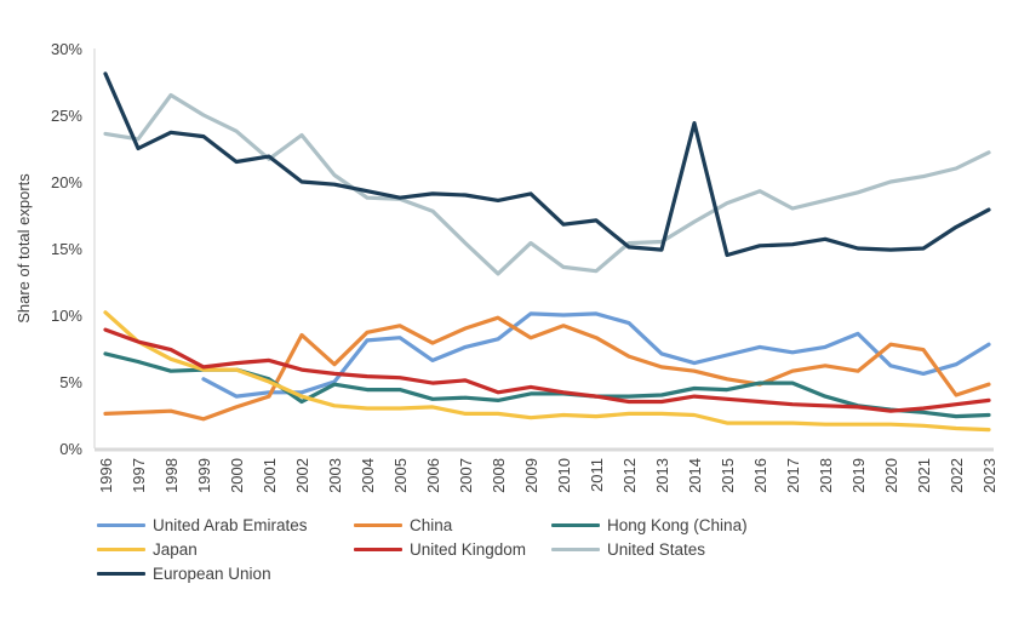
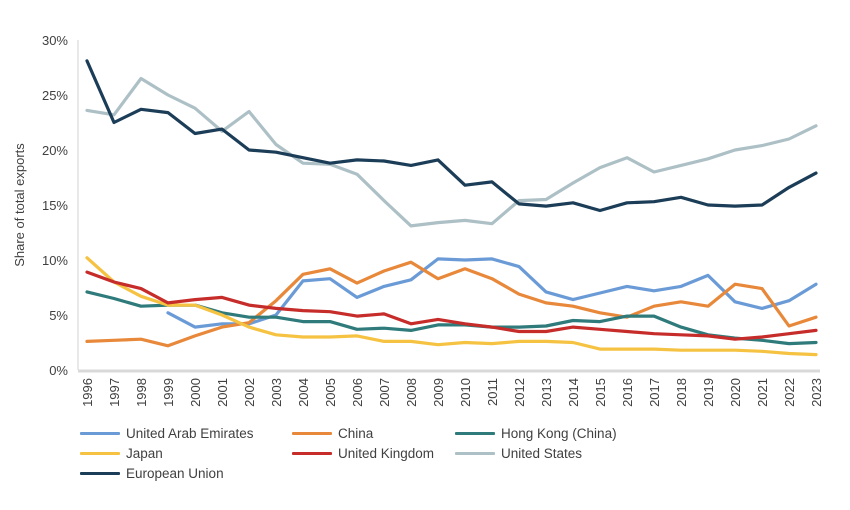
China/2002: 8.5% -> 4.3%
Hong Kong (China)/2002: 3.5% -> 4.8%
United States/2009: 15.4% -> 13.4%
European Union/2014: 24.4% -> 15.2%
